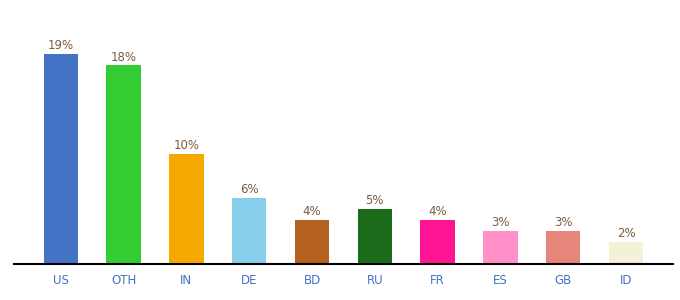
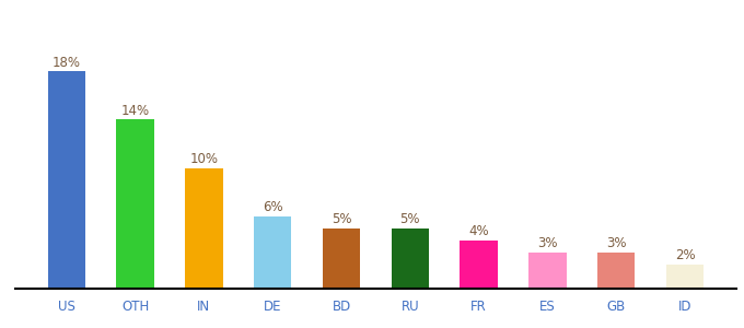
US: 19% -> 18%
OTH: 18% -> 14%
BD: 4% -> 5%
